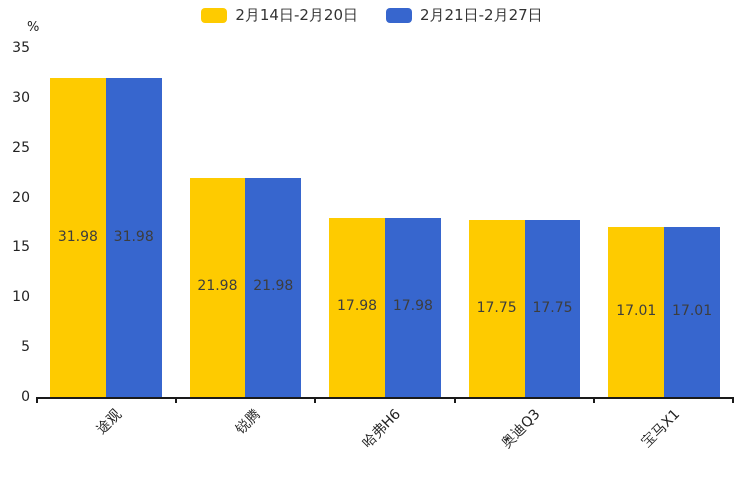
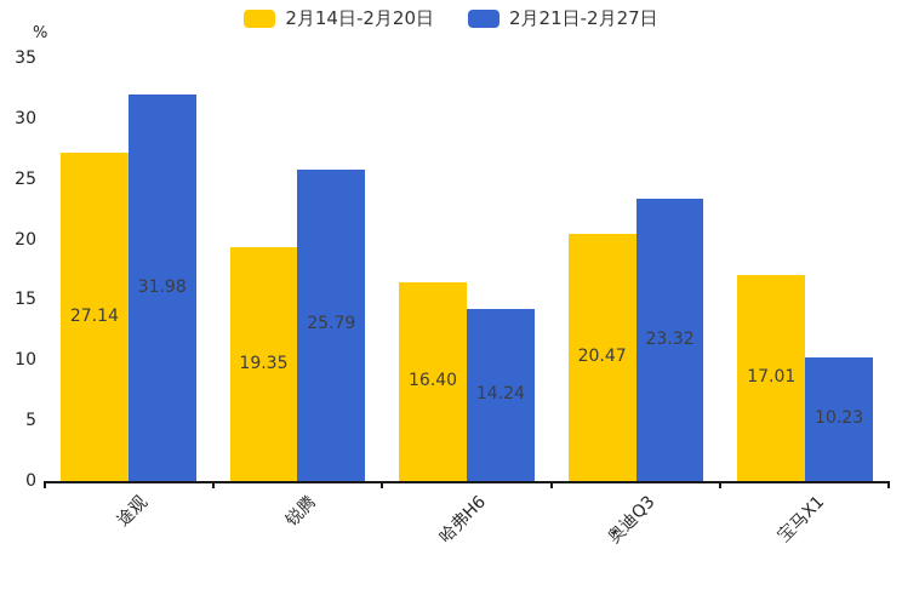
2月14日-2月20日/途观: 31.98 -> 27.14
2月14日-2月20日/锐腾: 21.98 -> 19.35
2月21日-2月27日/锐腾: 21.98 -> 25.79
2月14日-2月20日/哈弗H6: 17.98 -> 16.40
2月21日-2月27日/哈弗H6: 17.98 -> 14.24
2月14日-2月20日/奥迪Q3: 17.75 -> 20.47
2月21日-2月27日/奥迪Q3: 17.75 -> 23.32
2月21日-2月27日/宝马X1: 17.01 -> 10.23
